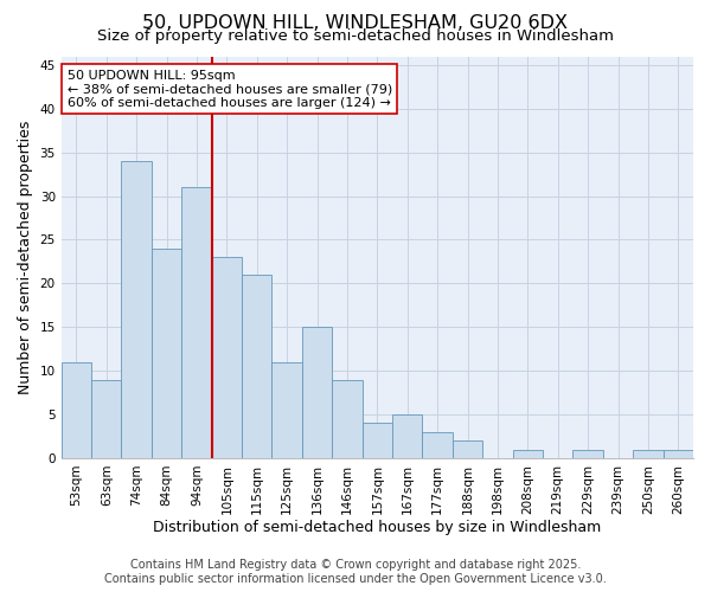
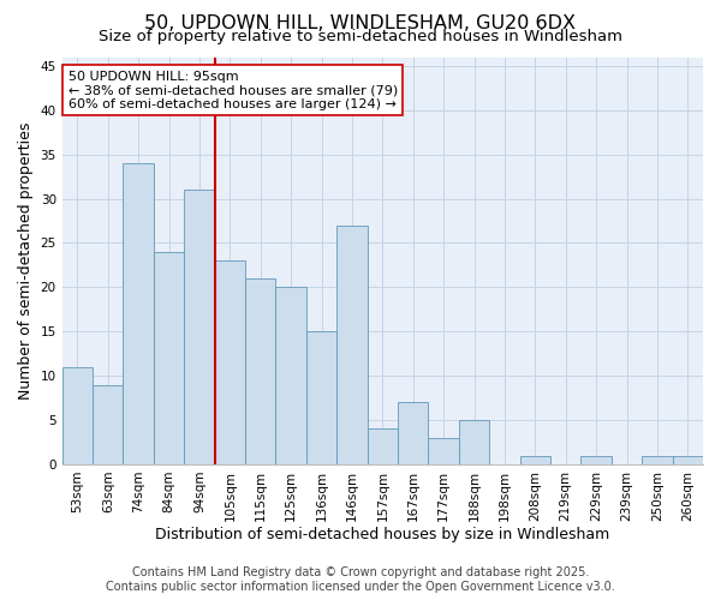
125sqm: 11 -> 20
146sqm: 9 -> 27
167sqm: 5 -> 7
188sqm: 2 -> 5
